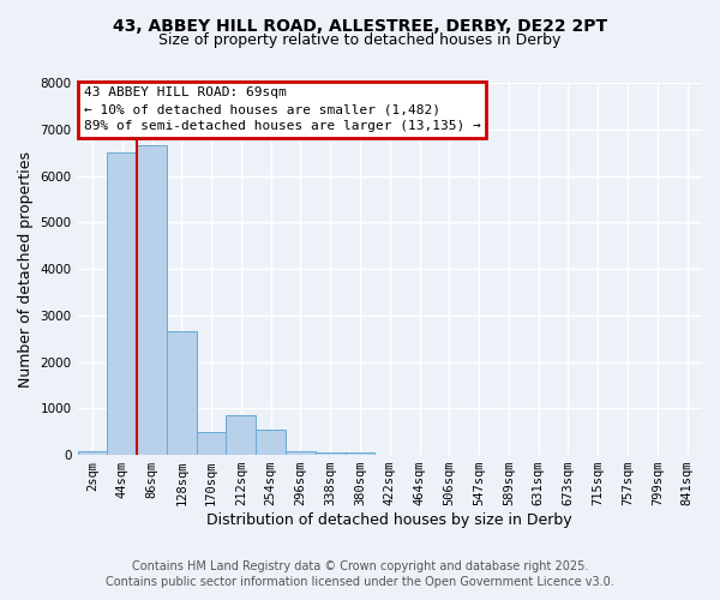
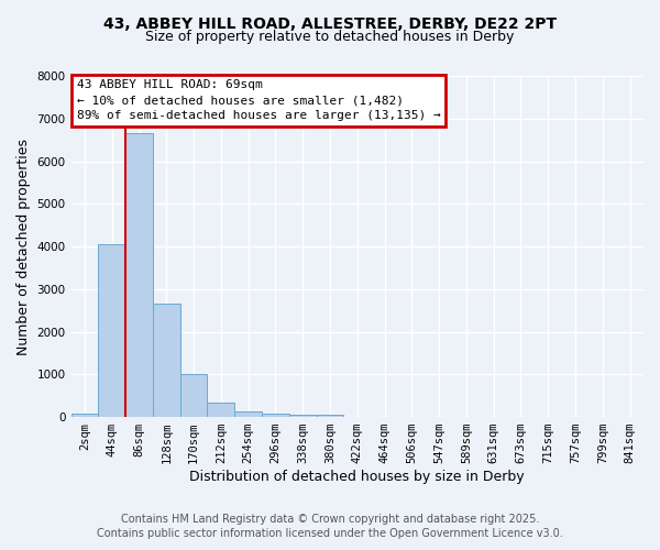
44sqm: 6500 -> 4050
170sqm: 500 -> 1000
212sqm: 850 -> 330
254sqm: 550 -> 120
